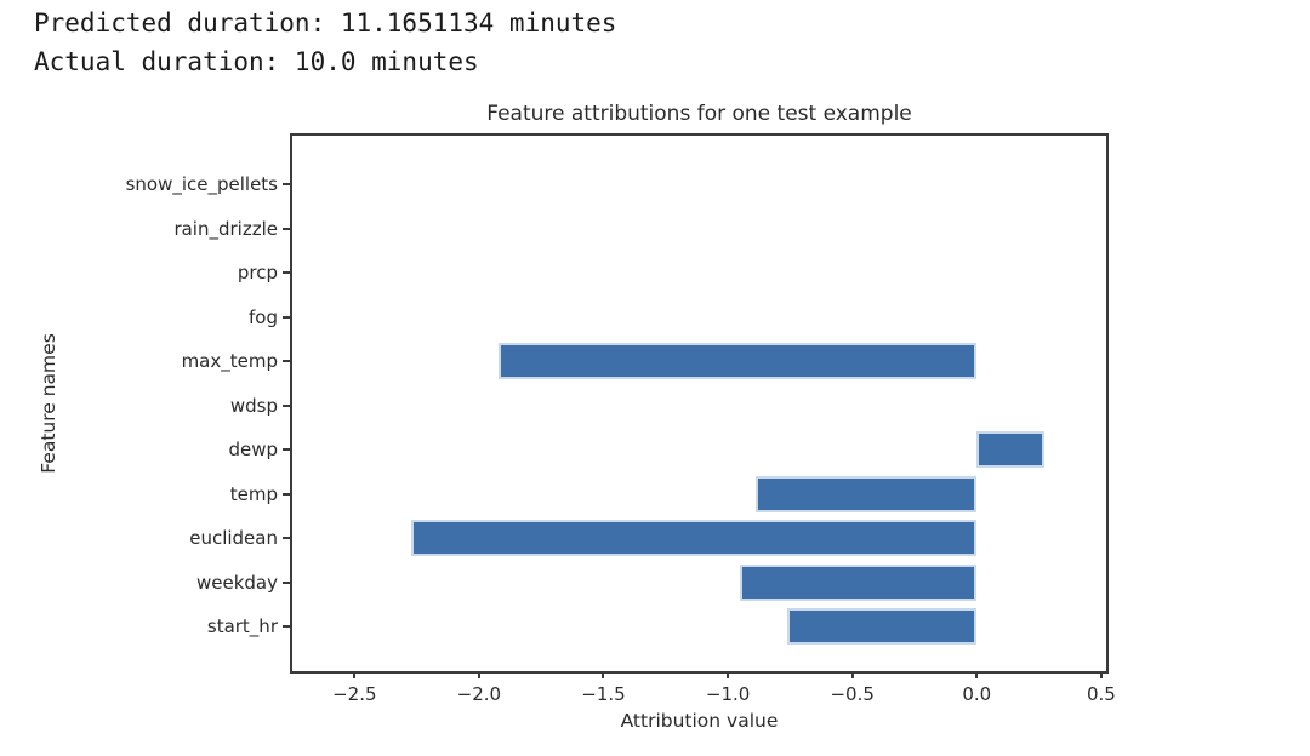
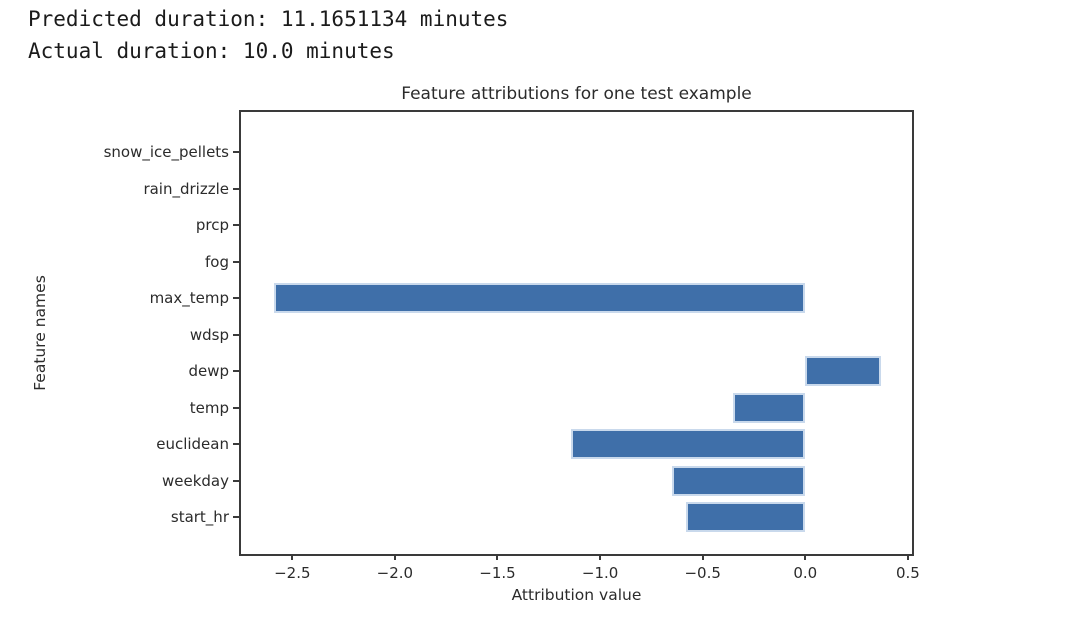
max_temp: -1.92 -> -2.59
dewp: 0.27 -> 0.37
temp: -0.89 -> -0.35
euclidean: -2.27 -> -1.14
weekday: -0.95 -> -0.65
start_hr: -0.76 -> -0.58
